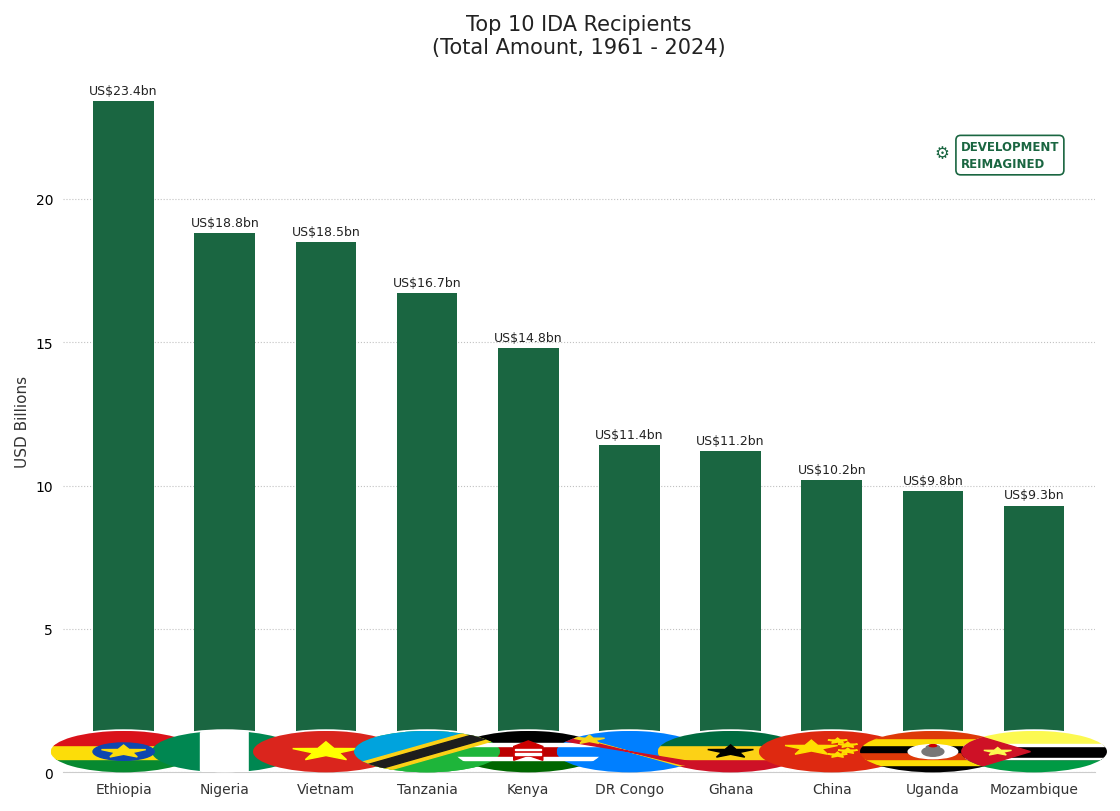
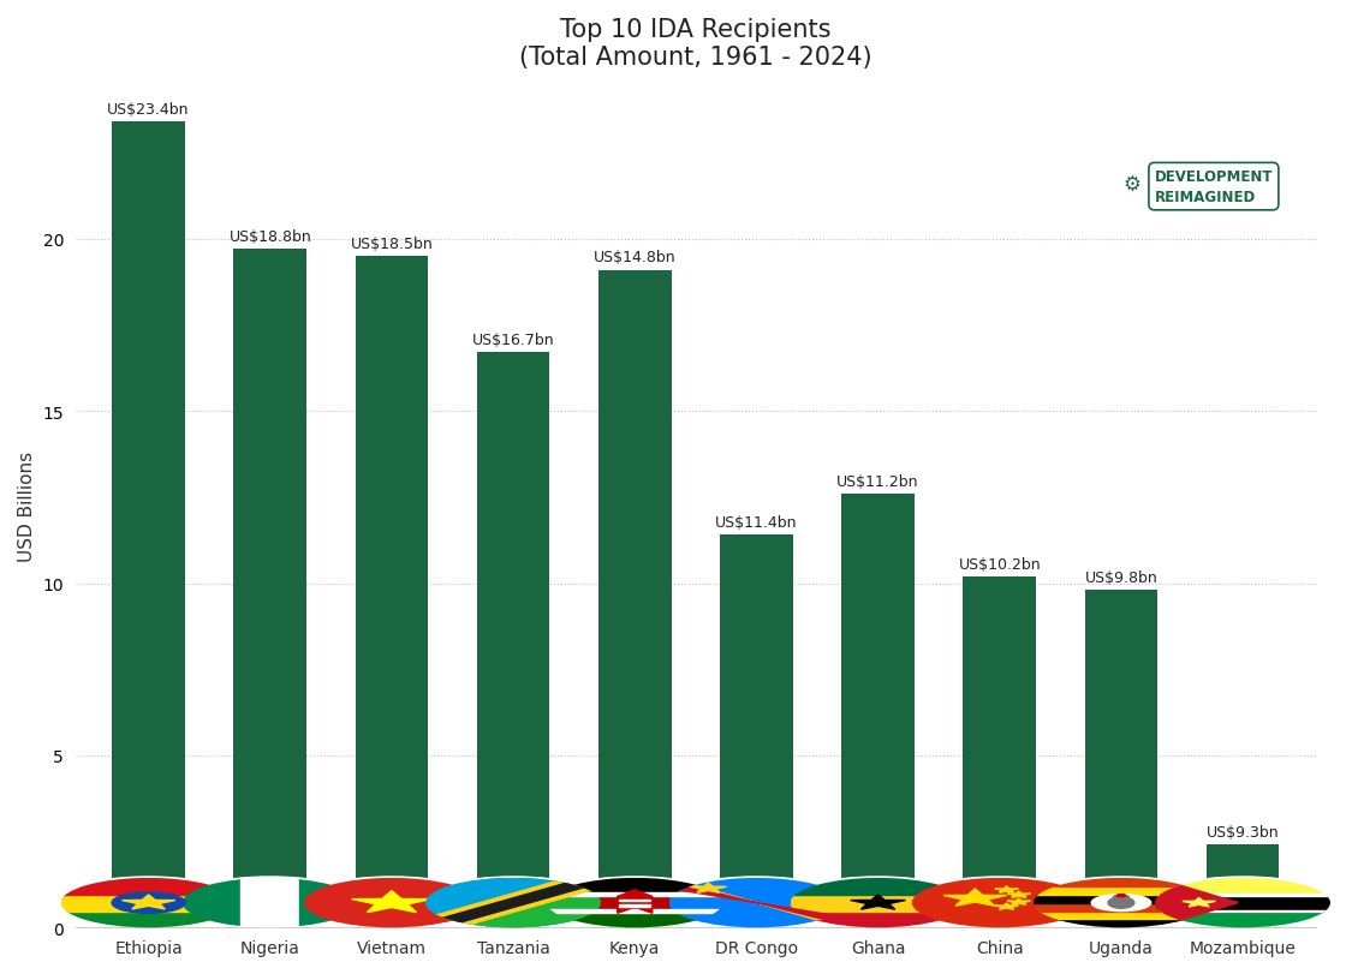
Nigeria: 18.8 -> 19.7
Vietnam: 18.5 -> 19.5
Kenya: 14.8 -> 19.1
Ghana: 11.2 -> 12.6
Mozambique: 9.3 -> 2.4
